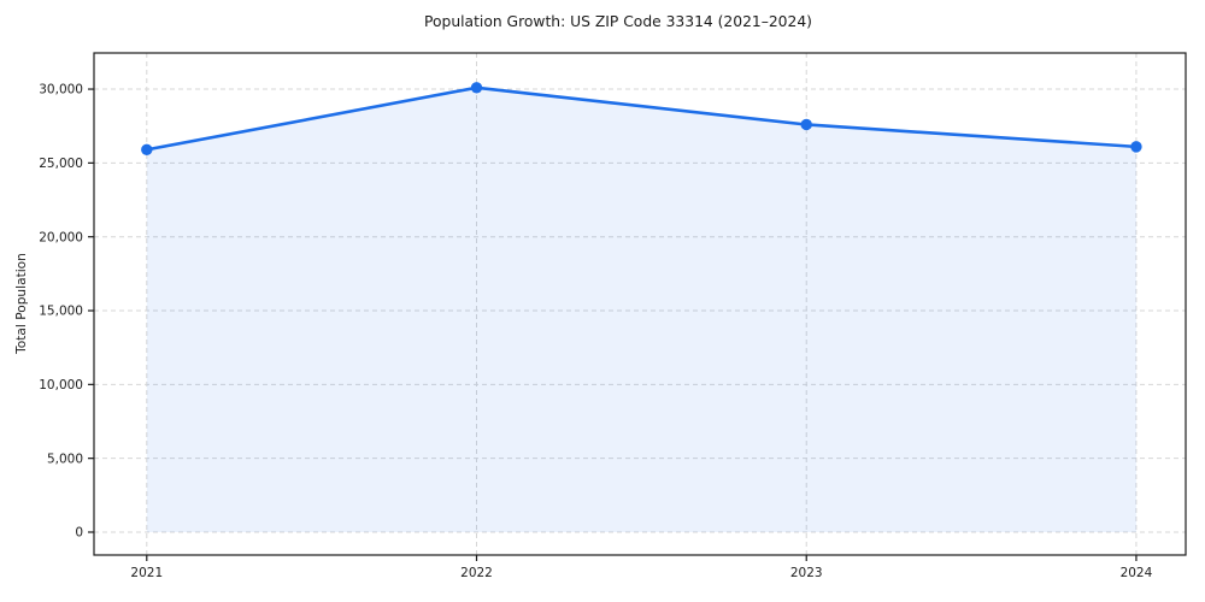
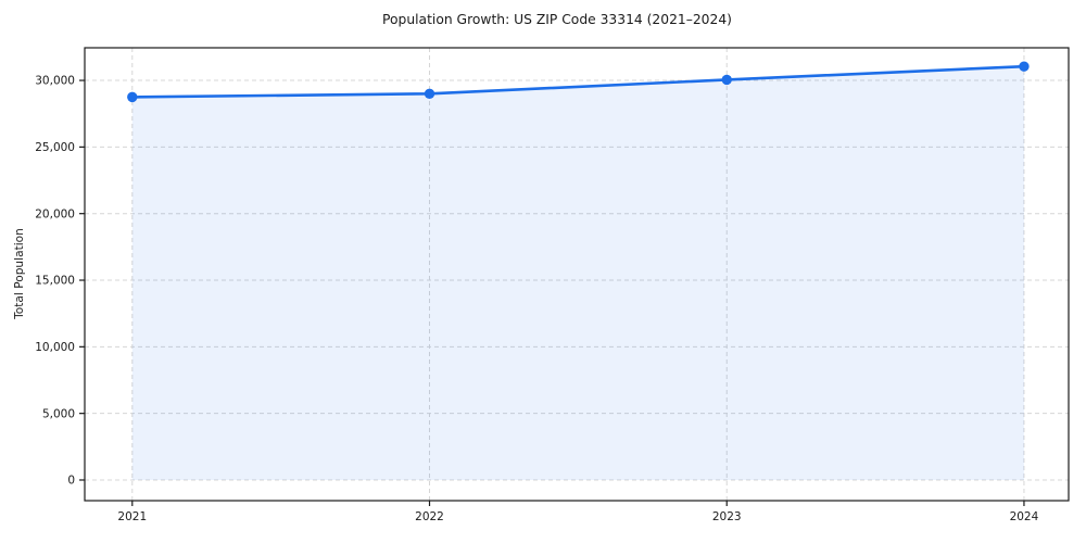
2021: 25900 -> 28800
2022: 30100 -> 29000
2023: 27600 -> 30000
2024: 26100 -> 31000
